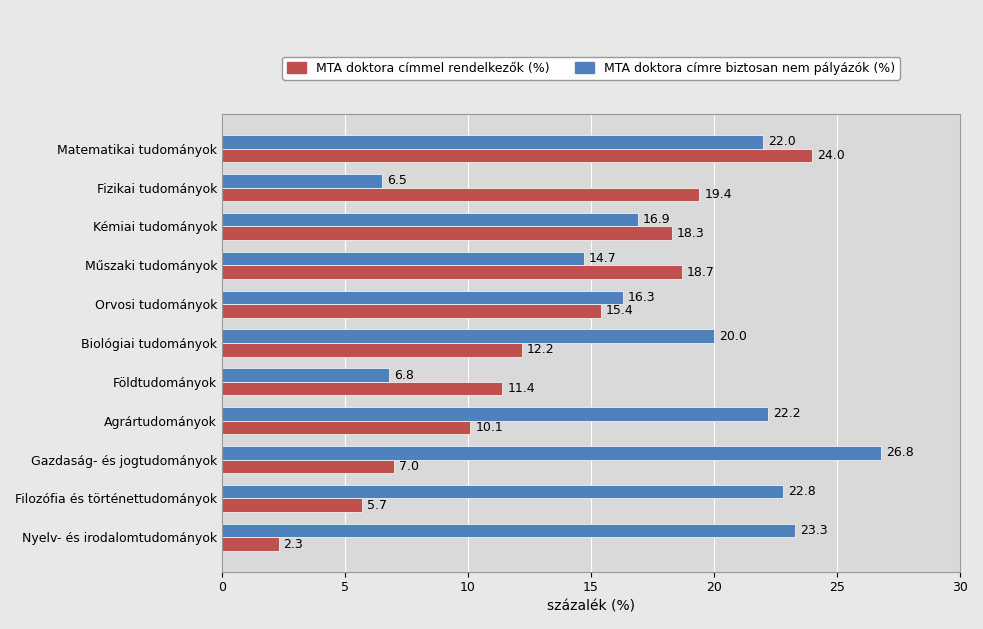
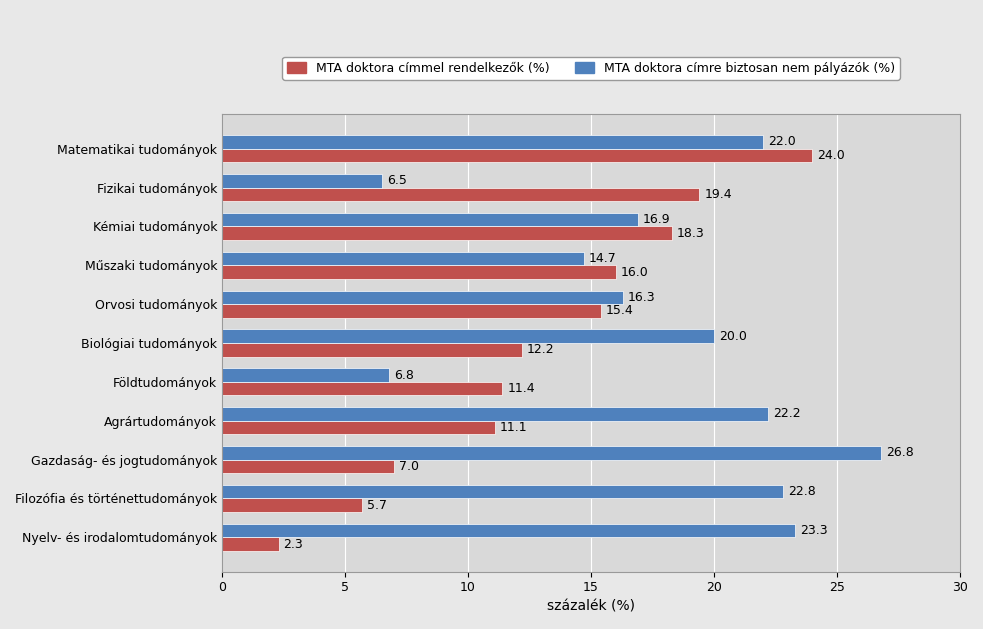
MTA doktora címmel rendelkezők (%)/Műszaki tudományok: 18.7 -> 16.0
MTA doktora címmel rendelkezők (%)/Agrártudományok: 10.1 -> 11.1
